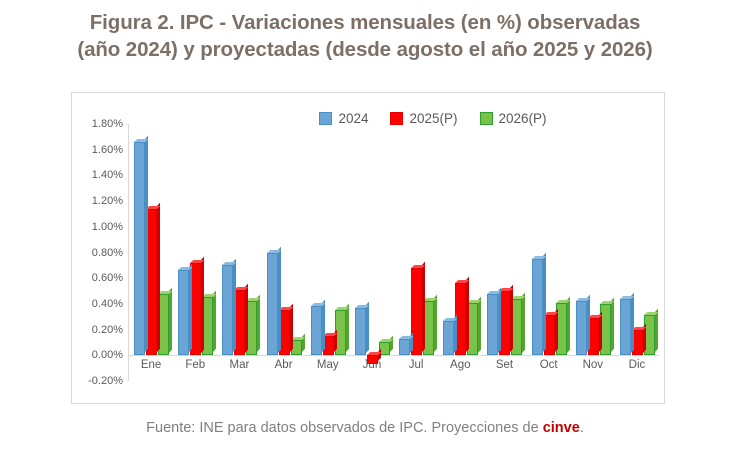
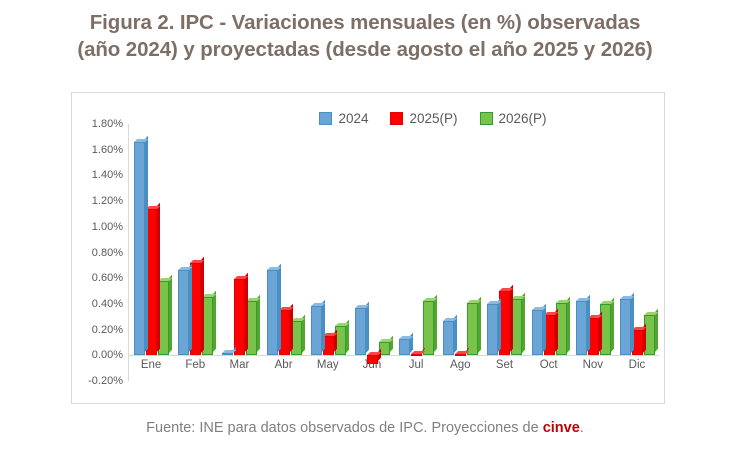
2026(P)/Ene: 0.48% -> 0.58%
2024/Mar: 0.70% -> 0.02%
2025(P)/Mar: 0.51% -> 0.59%
2024/Abr: 0.80% -> 0.66%
2026(P)/Abr: 0.12% -> 0.27%
2026(P)/May: 0.35% -> 0.23%
2025(P)/Jul: 0.68% -> 0.01%
2025(P)/Ago: 0.56% -> 0.01%
2024/Set: 0.48% -> 0.40%
2024/Oct: 0.75% -> 0.35%
